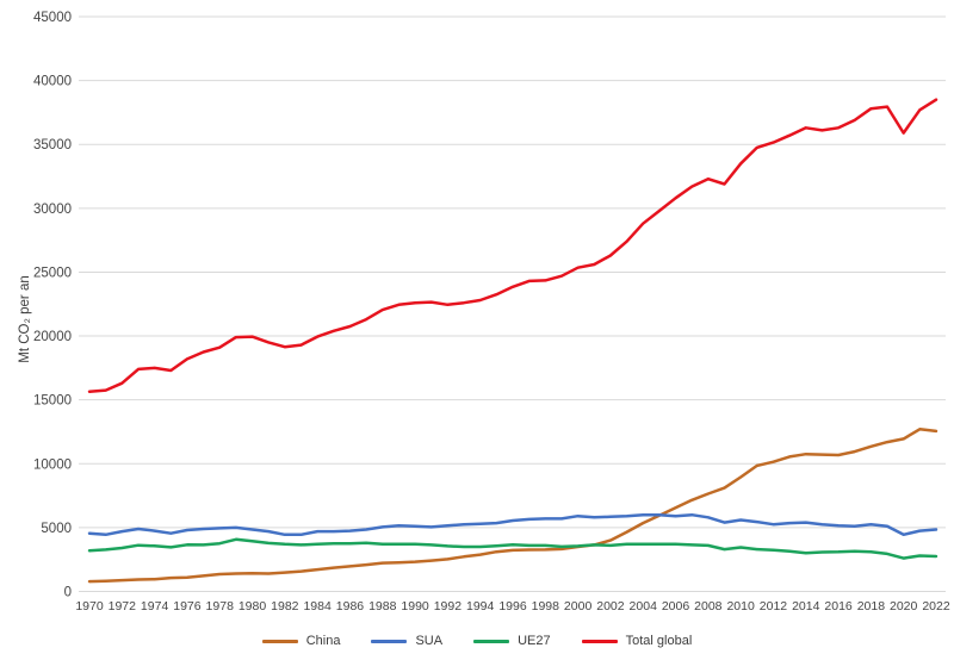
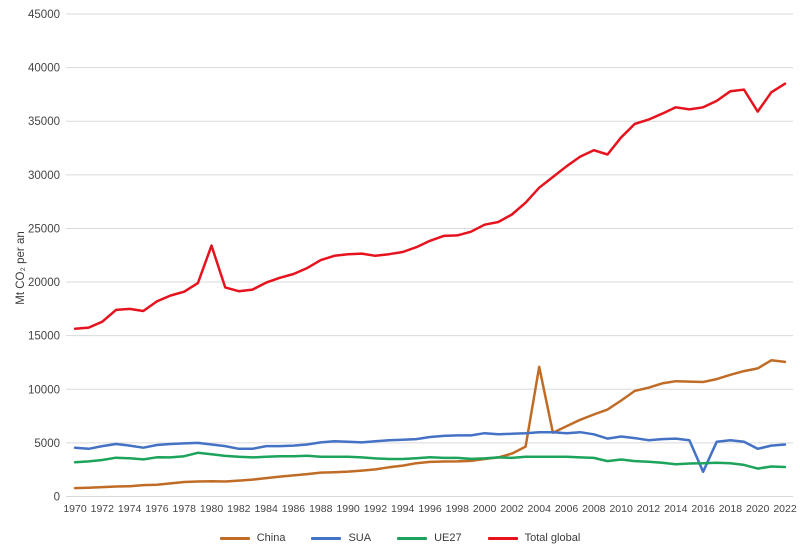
Total global/1980: 20000 -> 23400
China/2004: 5400 -> 12100
SUA/2016: 5200 -> 2300
